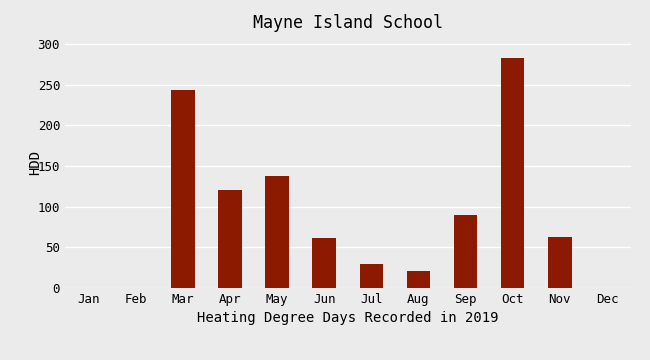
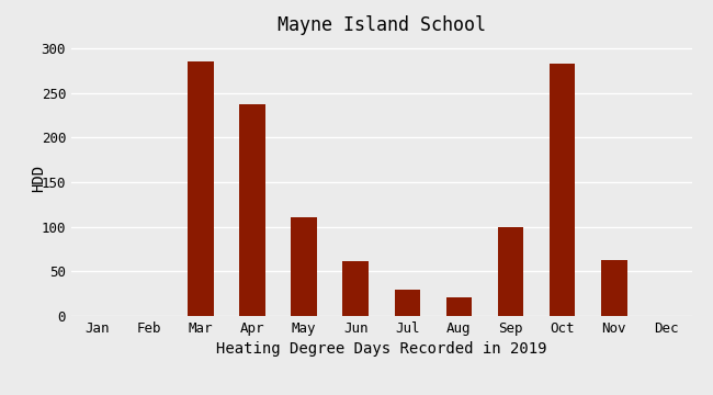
Mar: 244 -> 285
Apr: 120 -> 237
May: 138 -> 111
Sep: 90 -> 100
